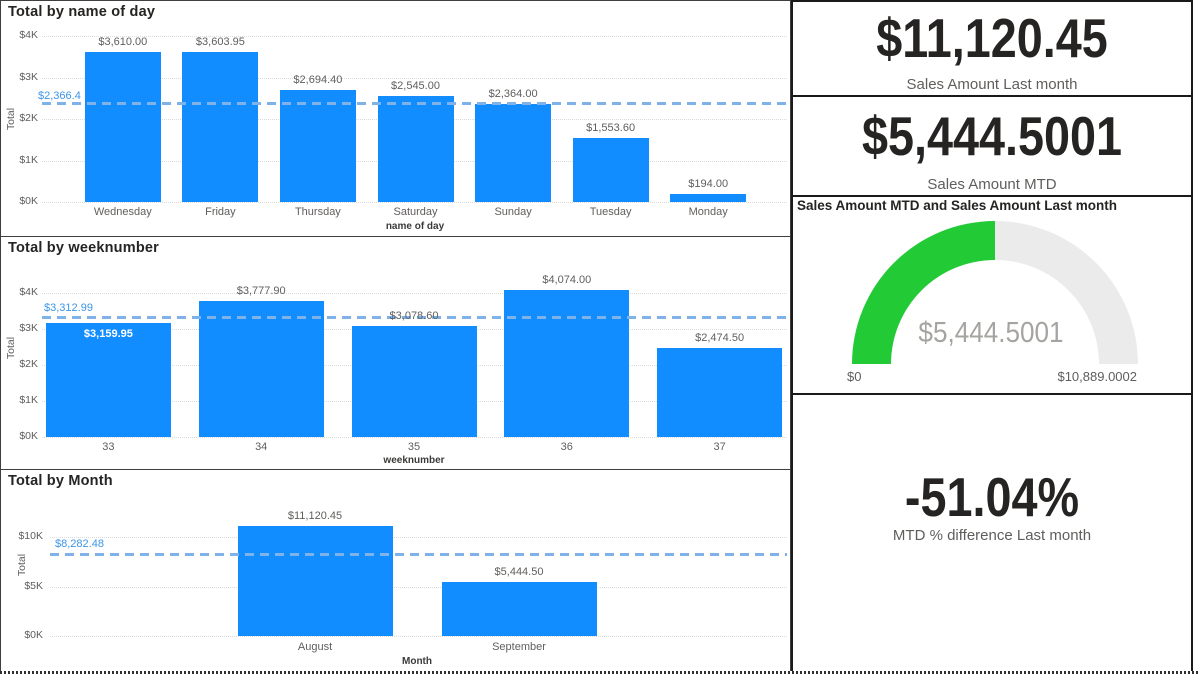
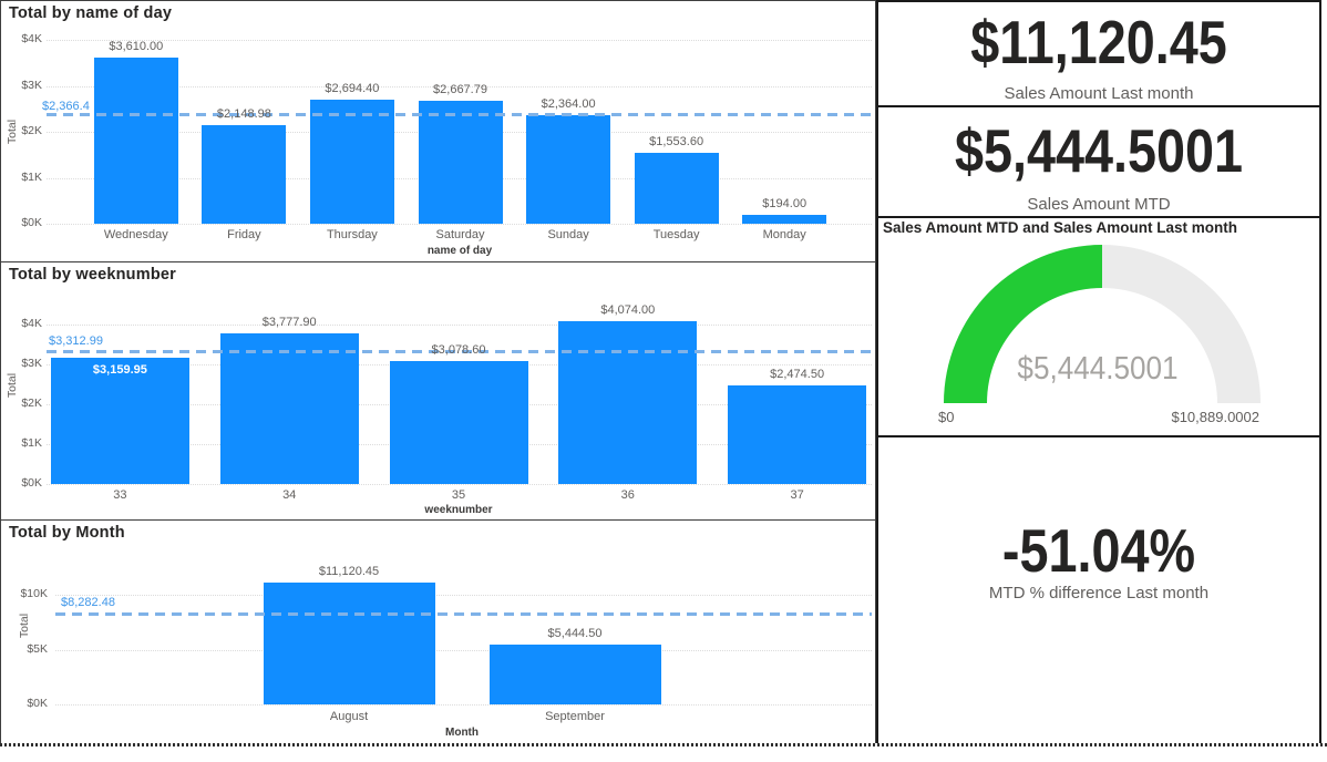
Total by name of day/Friday: $3,603.95 -> $2,148.98
Total by name of day/Saturday: $2,545.00 -> $2,667.79
